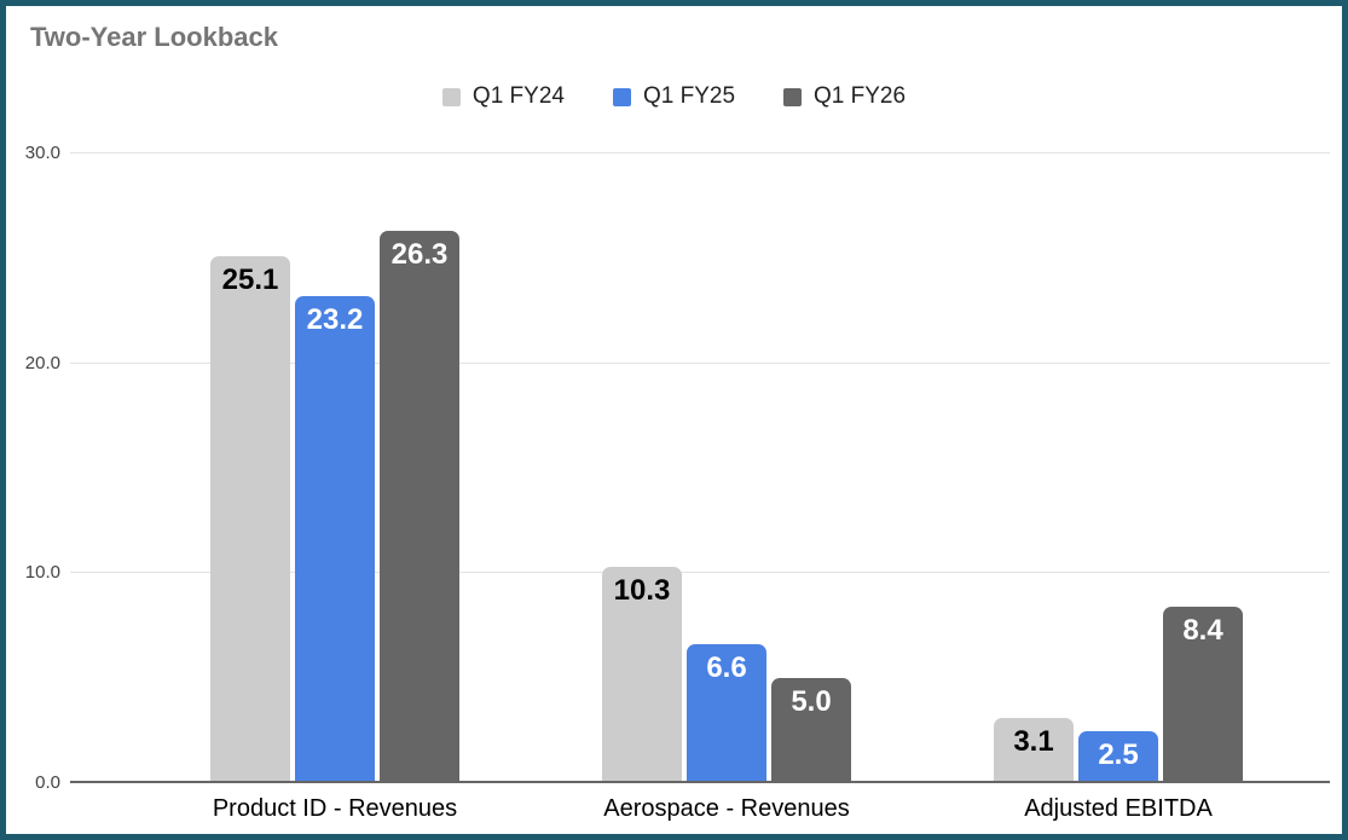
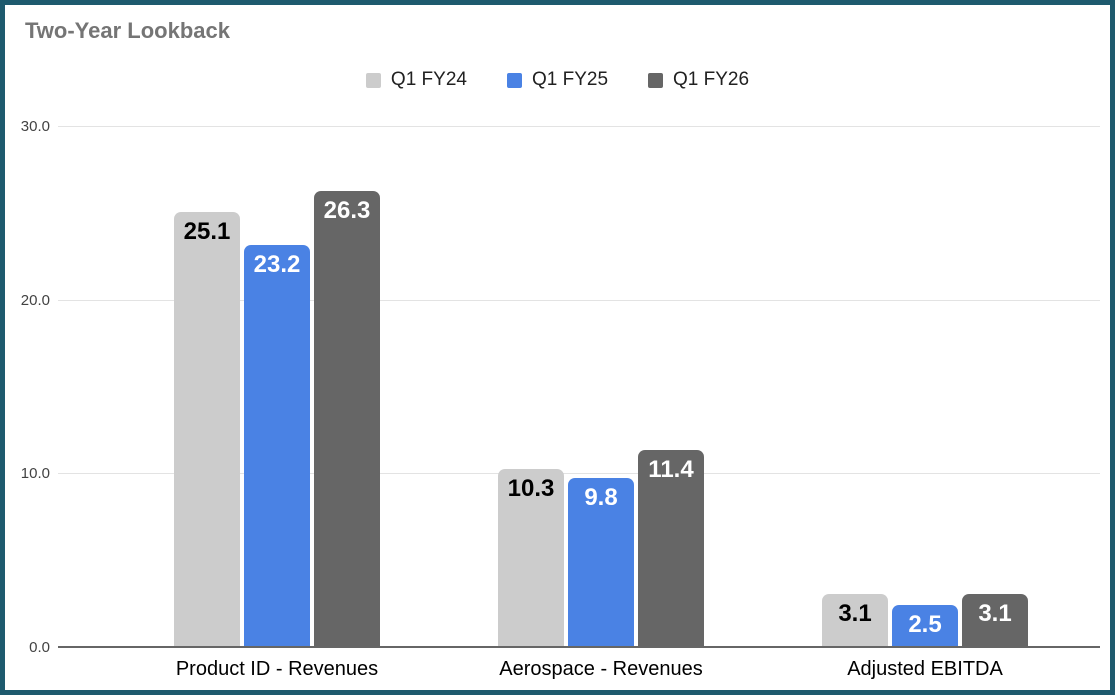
Q1 FY25/Aerospace - Revenues: 6.6 -> 9.8
Q1 FY26/Aerospace - Revenues: 5.0 -> 11.4
Q1 FY26/Adjusted EBITDA: 8.4 -> 3.1
